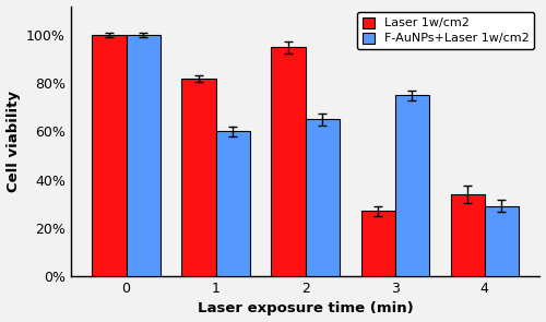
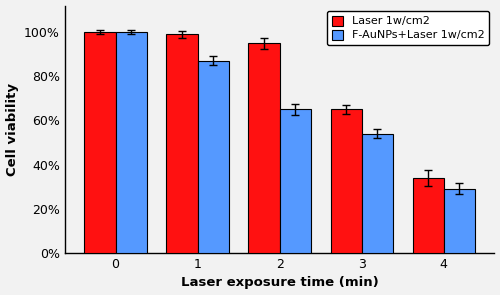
Laser 1w/cm2/1: 82% -> 99%
F-AuNPs+Laser 1w/cm2/1: 60% -> 87%
Laser 1w/cm2/3: 27% -> 65%
F-AuNPs+Laser 1w/cm2/3: 75% -> 54%
